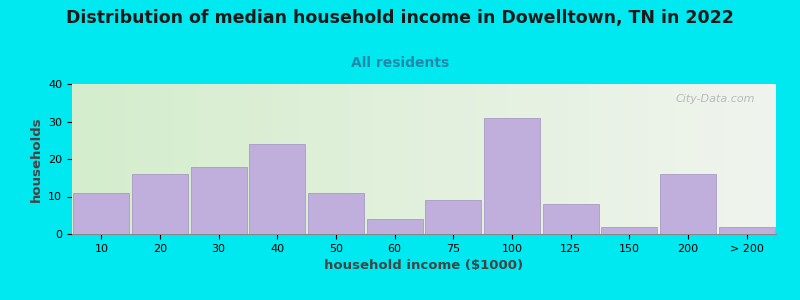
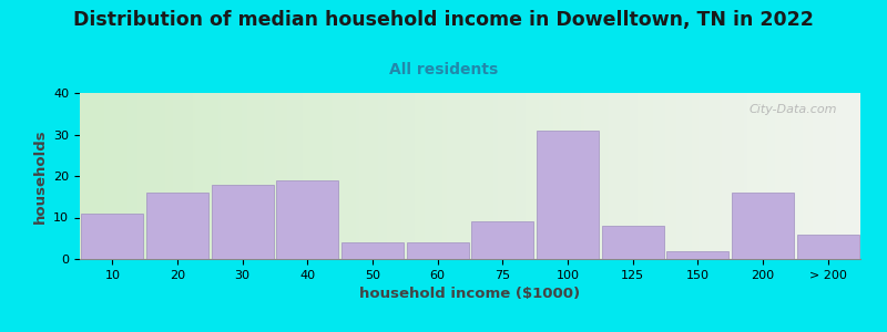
40: 24 -> 19
50: 11 -> 4
> 200: 2 -> 6
